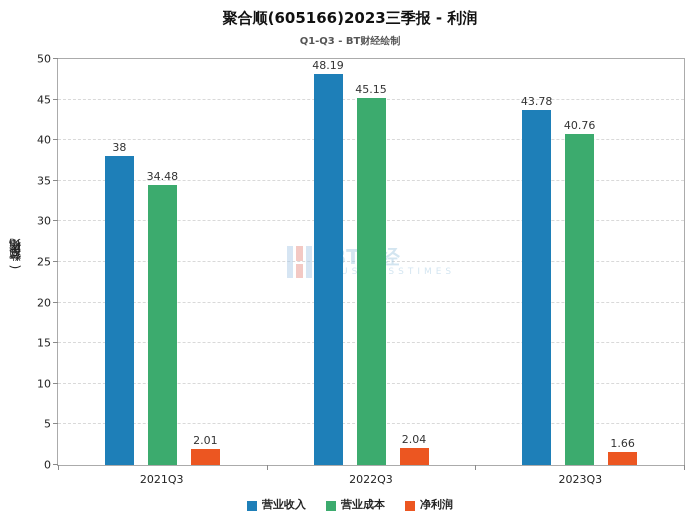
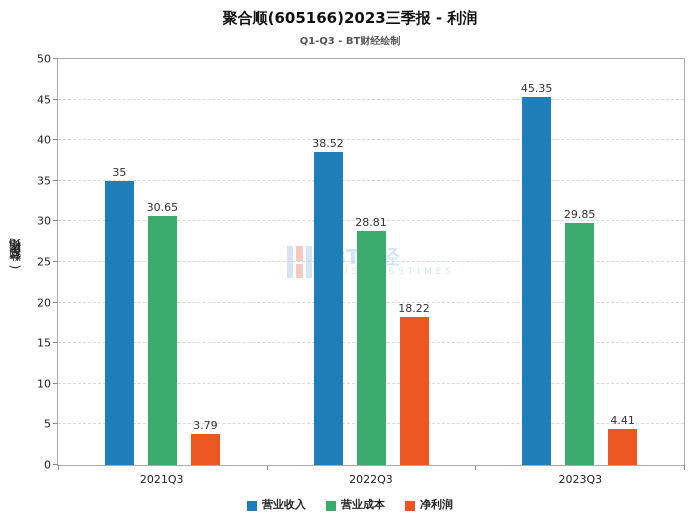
营业收入/2021Q3: 38 -> 35
营业成本/2021Q3: 34.48 -> 30.65
净利润/2021Q3: 2.01 -> 3.79
营业收入/2022Q3: 48.19 -> 38.52
营业成本/2022Q3: 45.15 -> 28.81
净利润/2022Q3: 2.04 -> 18.22
营业收入/2023Q3: 43.78 -> 45.35
营业成本/2023Q3: 40.76 -> 29.85
净利润/2023Q3: 1.66 -> 4.41
